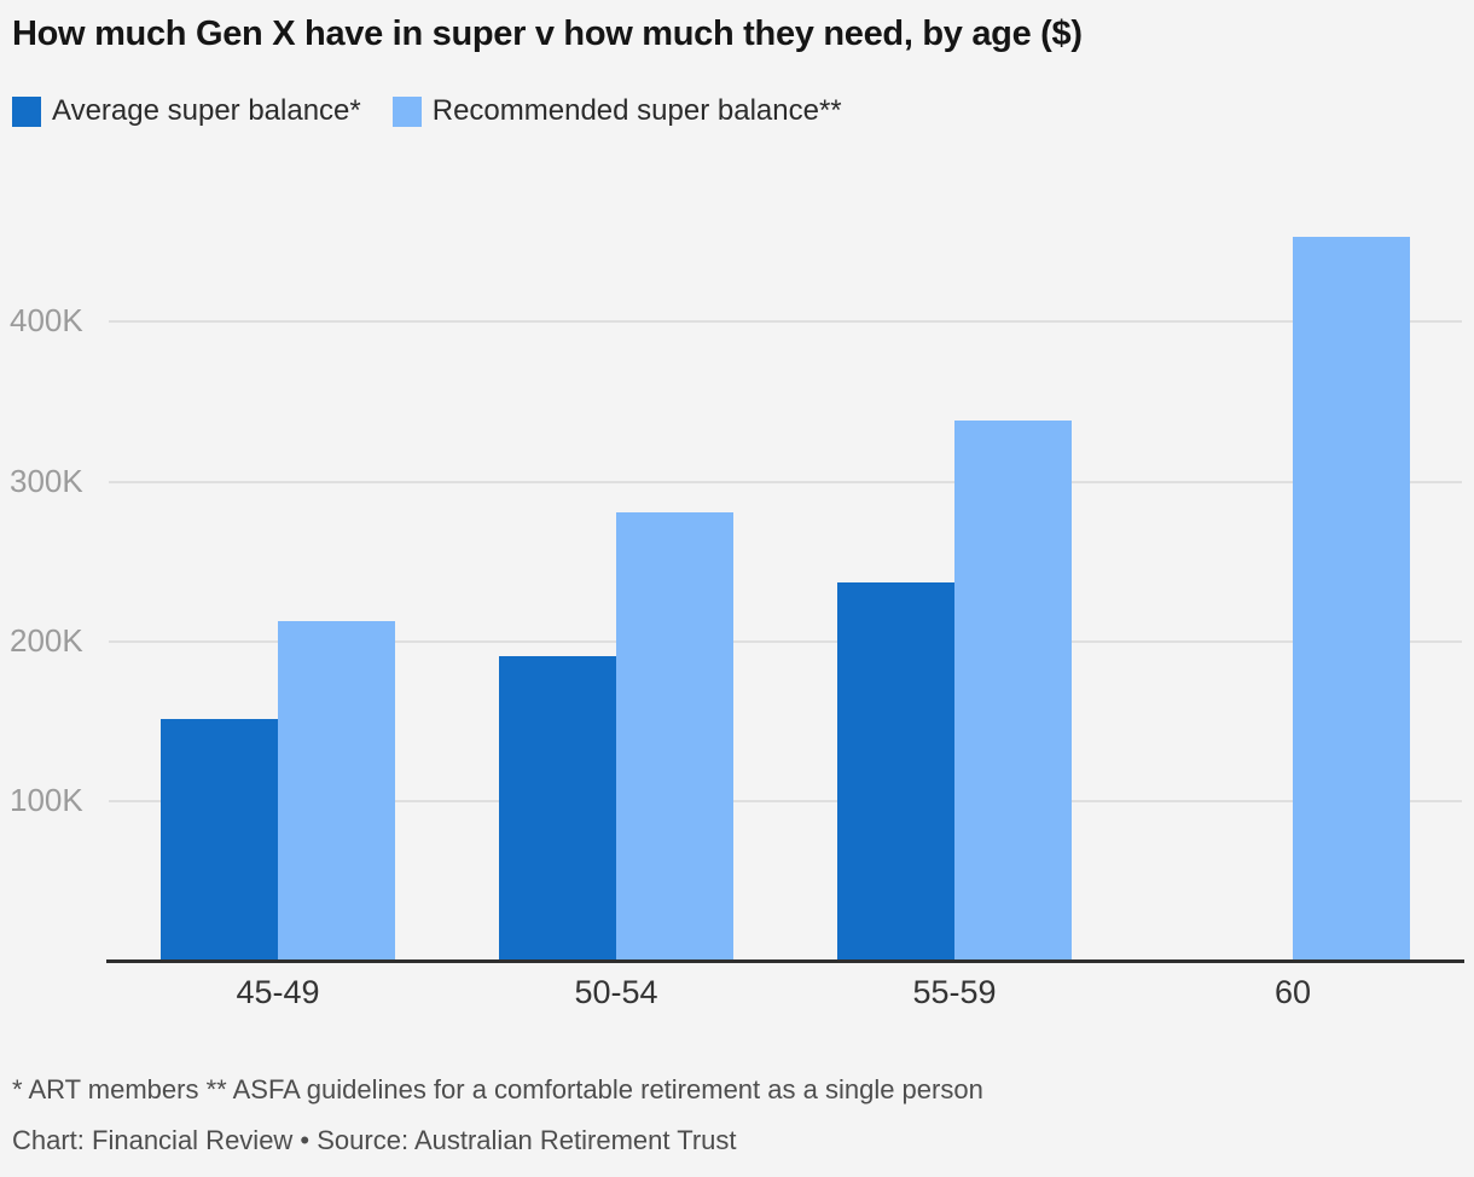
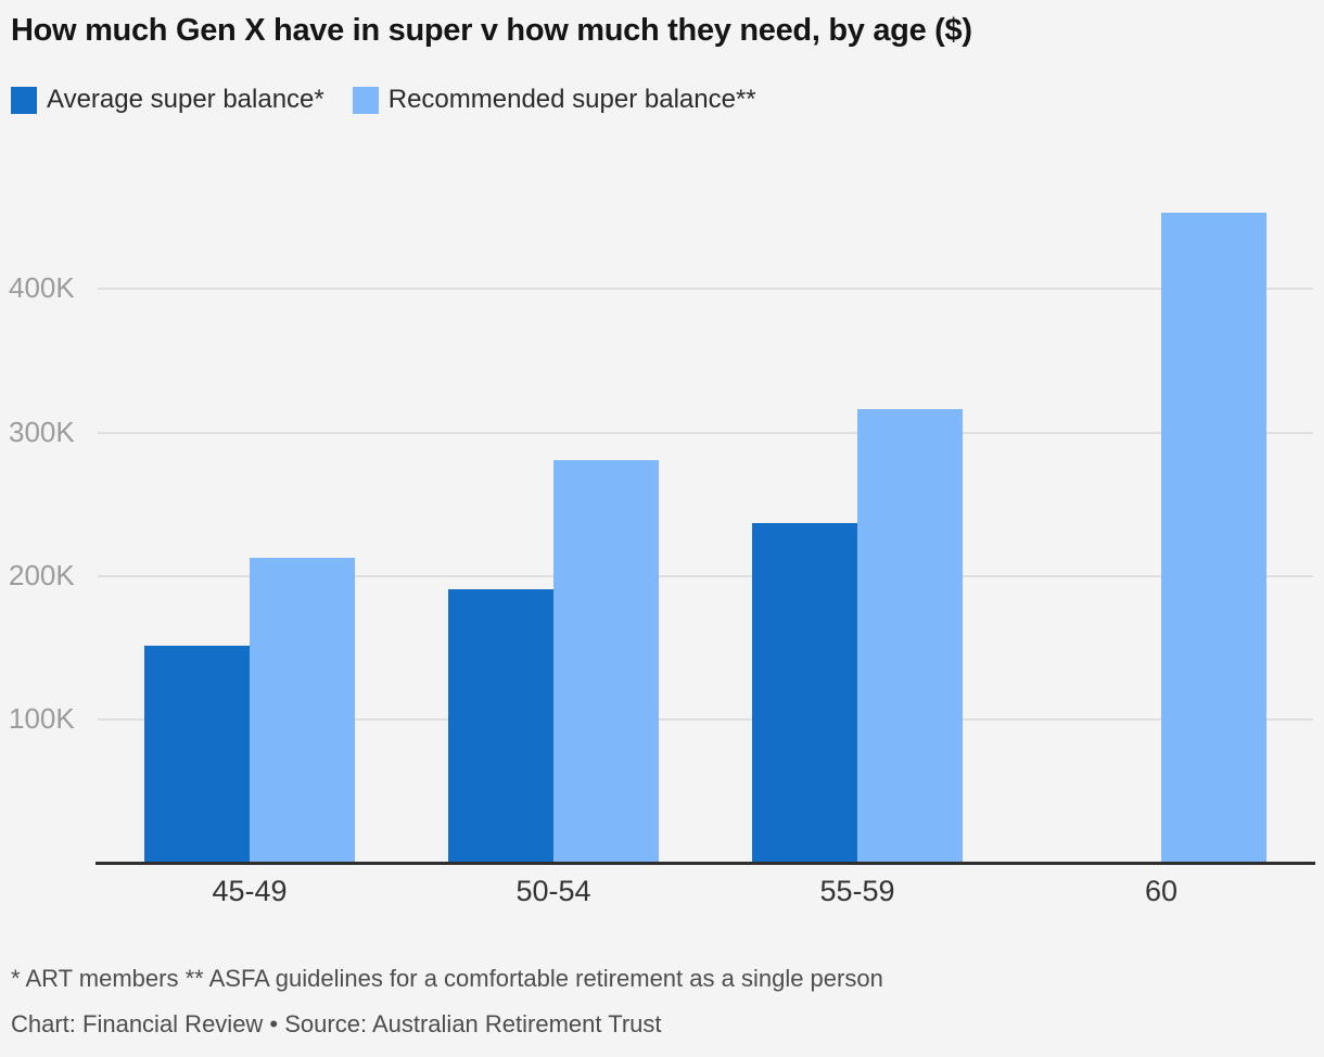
Recommended super balance**/55-59: 338K -> 316K
